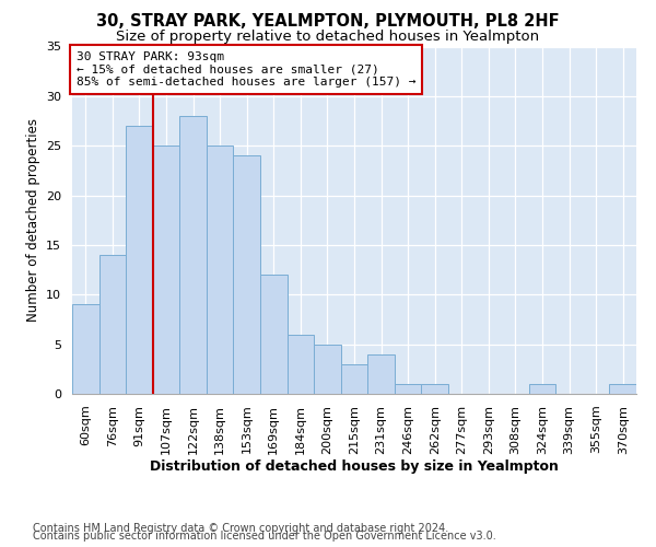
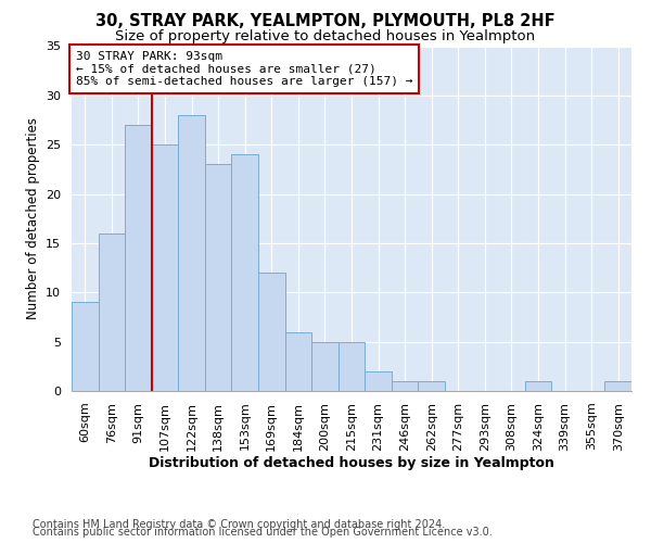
76sqm: 14 -> 16
138sqm: 25 -> 23
215sqm: 3 -> 5
231sqm: 4 -> 2
